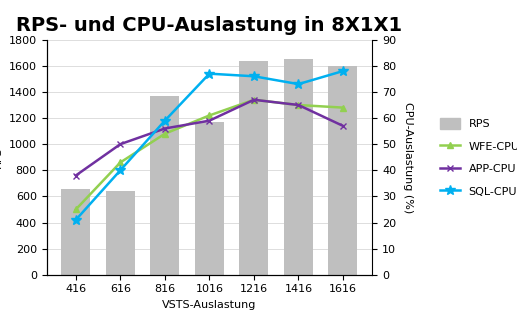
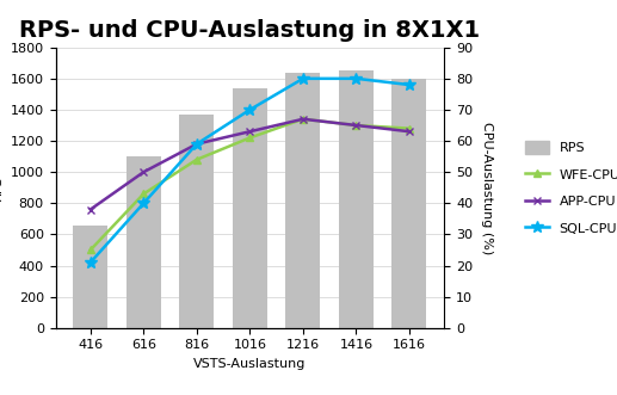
RPS/616: 640 -> 1100
APP-CPU/816: 56 -> 59
RPS/1016: 1170 -> 1540
APP-CPU/1016: 59 -> 63
SQL-CPU/1016: 77 -> 70
SQL-CPU/1216: 76 -> 80
SQL-CPU/1416: 73 -> 80
APP-CPU/1616: 57 -> 63
